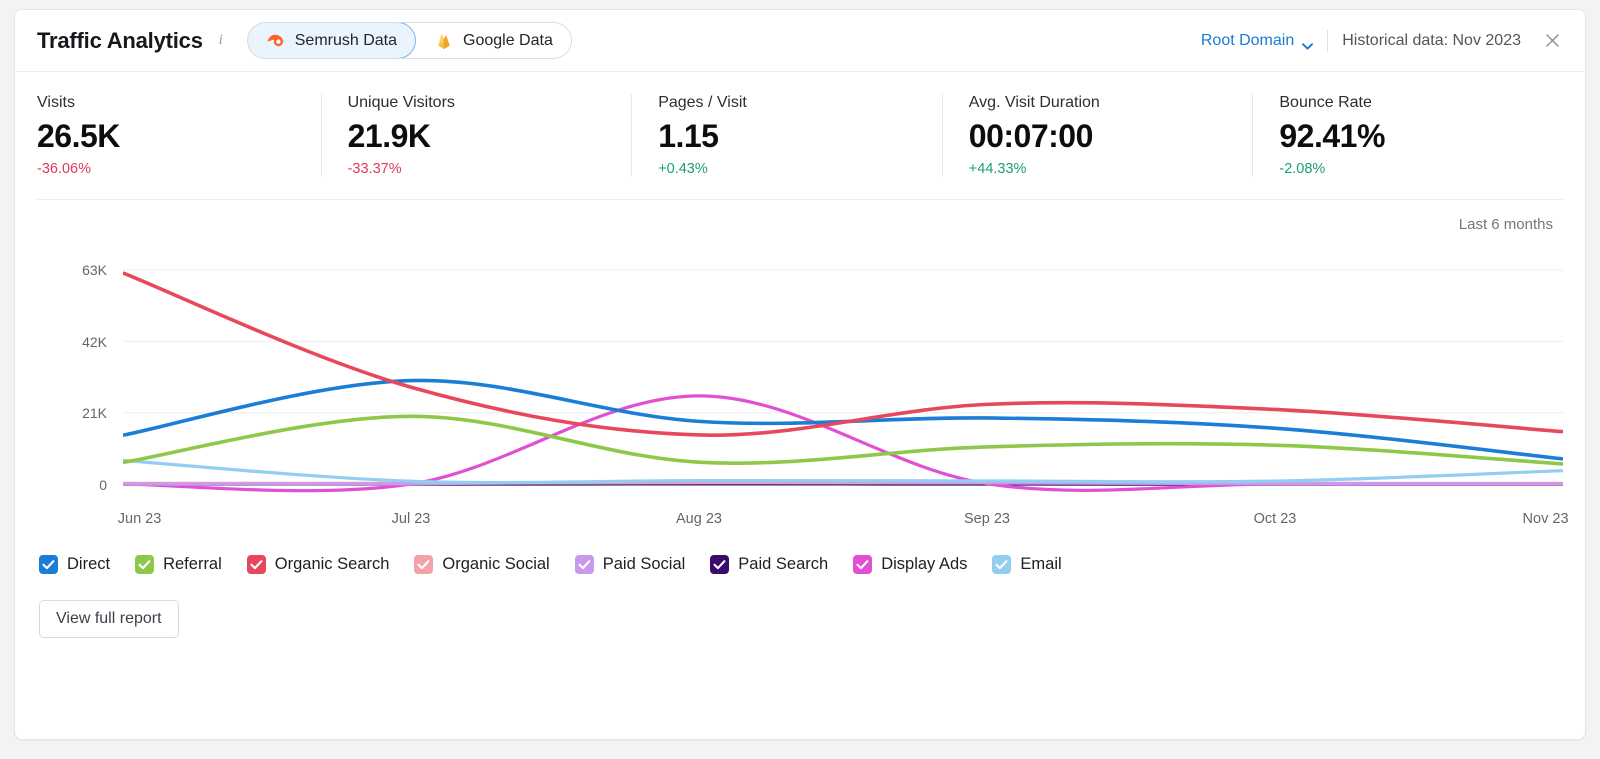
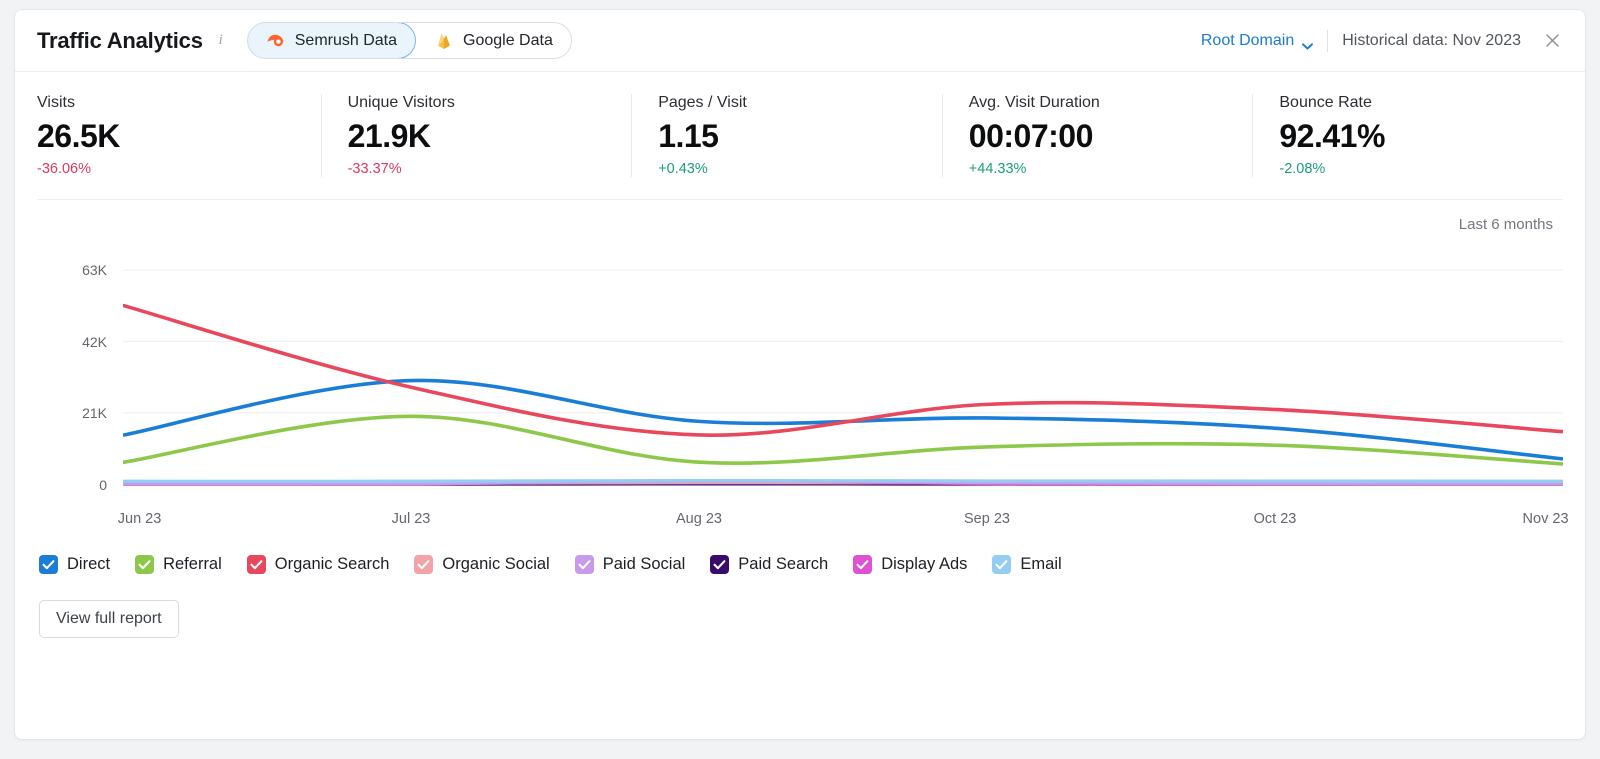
Organic Search/Jun 23: 62K -> 52K
Email/Jun 23: 7K -> 1K
Display Ads/Aug 23: 26K -> 1K
Email/Nov 23: 4K -> 1K
